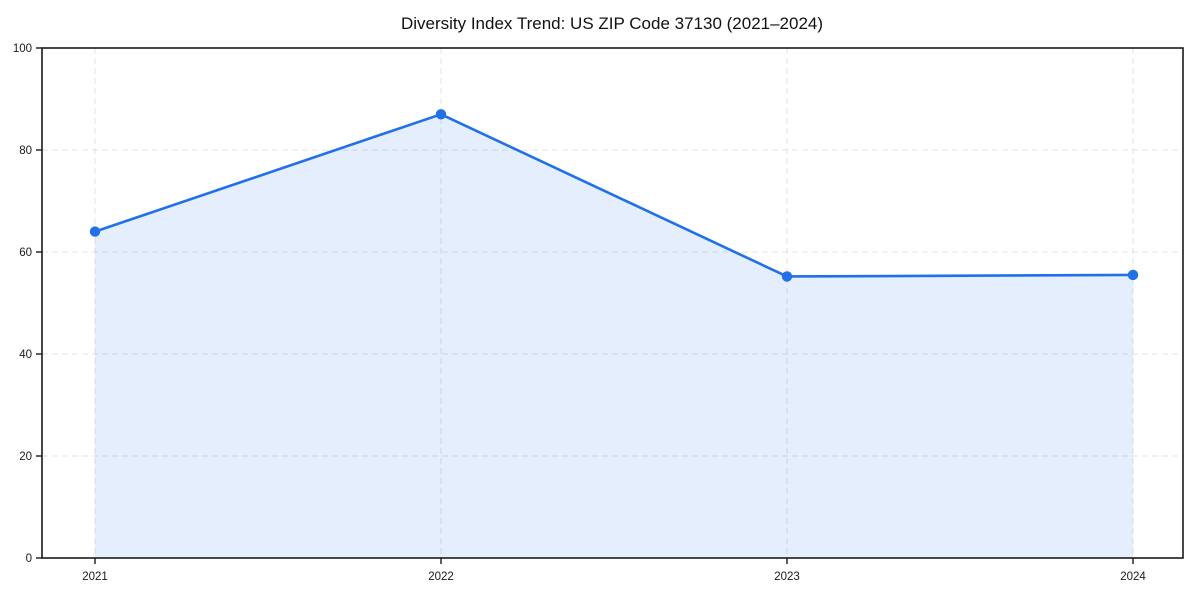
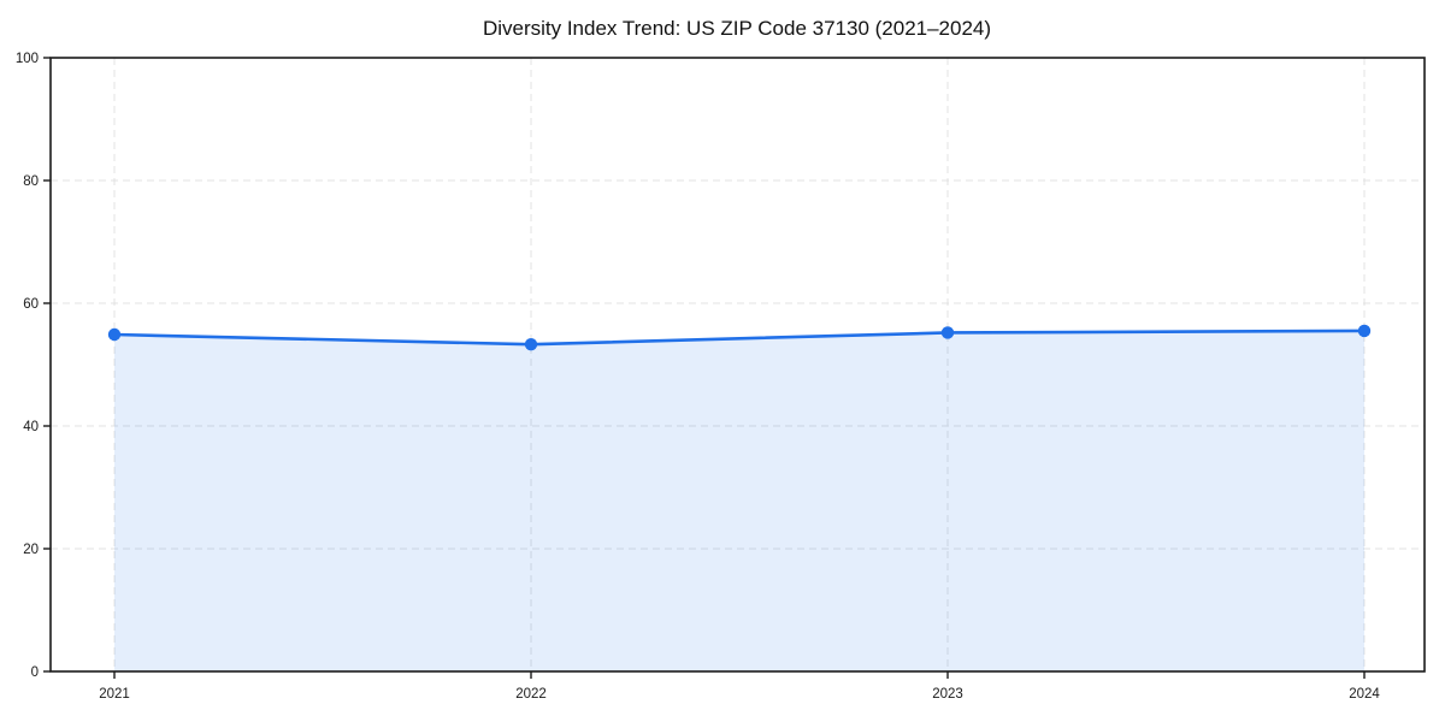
2021: 64 -> 55
2022: 87 -> 53
